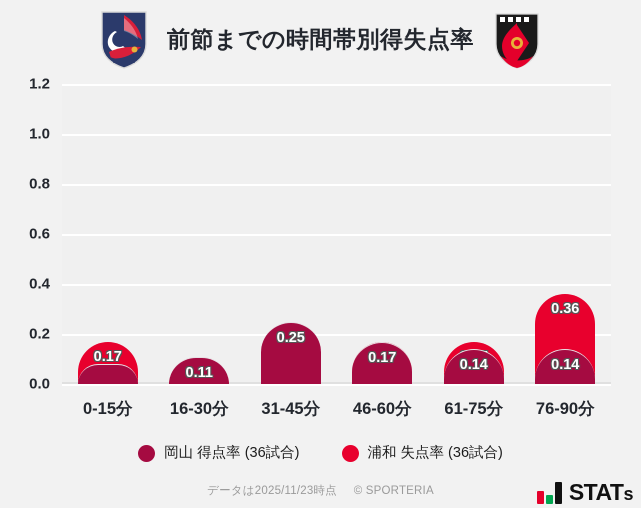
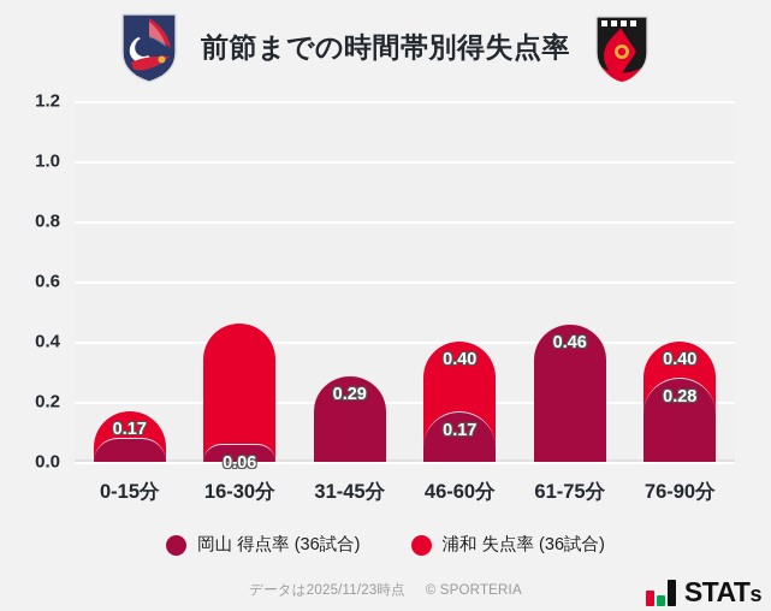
岡山 得点率 (36試合)/16-30分: 0.11 -> 0.06
浦和 失点率 (36試合)/16-30分: 0.08 -> 0.46
岡山 得点率 (36試合)/31-45分: 0.25 -> 0.29
浦和 失点率 (36試合)/46-60分: 0.17 -> 0.40
岡山 得点率 (36試合)/61-75分: 0.14 -> 0.46
浦和 失点率 (36試合)/61-75分: 0.17 -> 0.25
岡山 得点率 (36試合)/76-90分: 0.14 -> 0.28
浦和 失点率 (36試合)/76-90分: 0.36 -> 0.40
